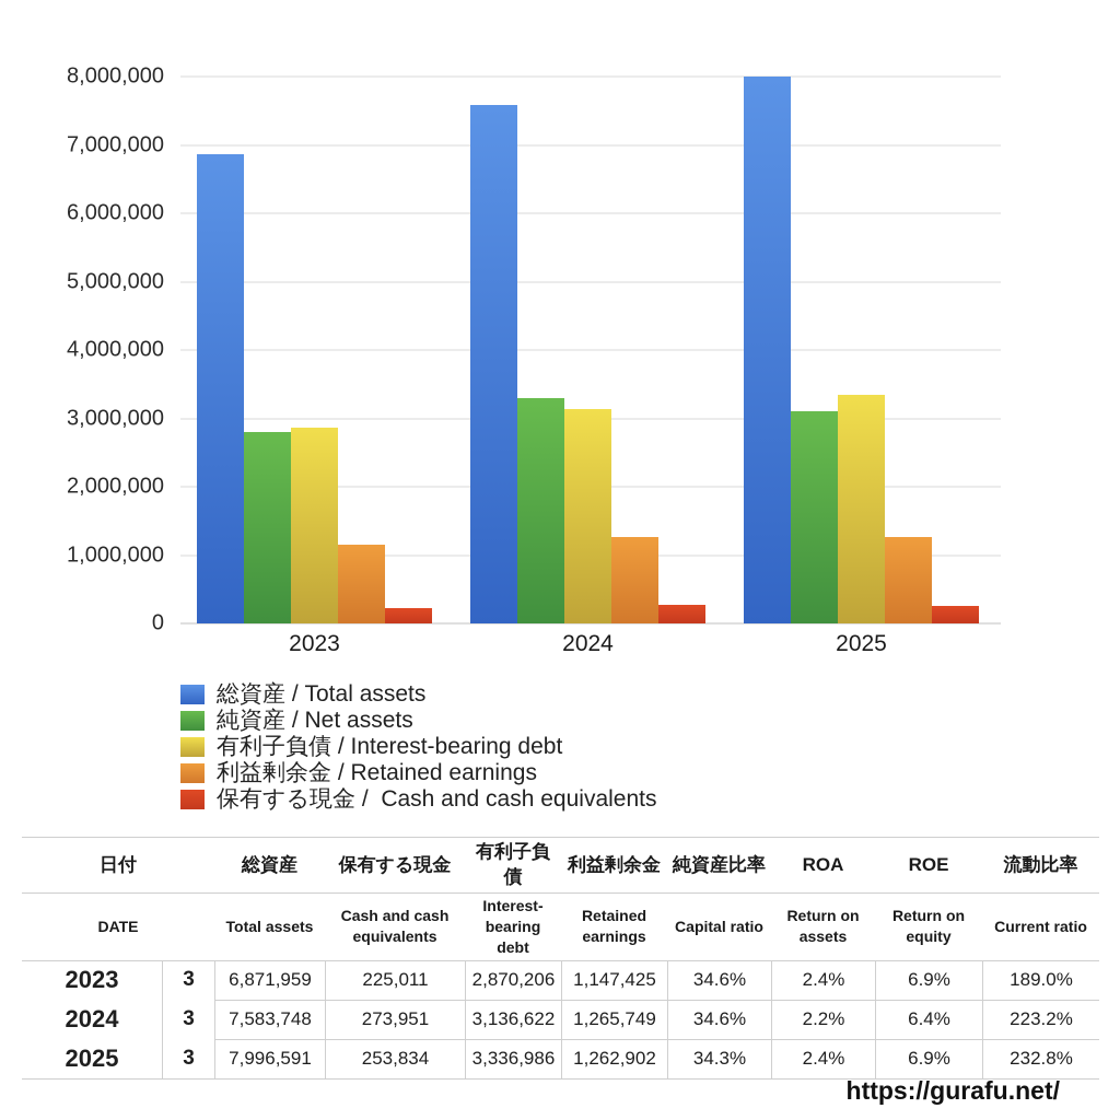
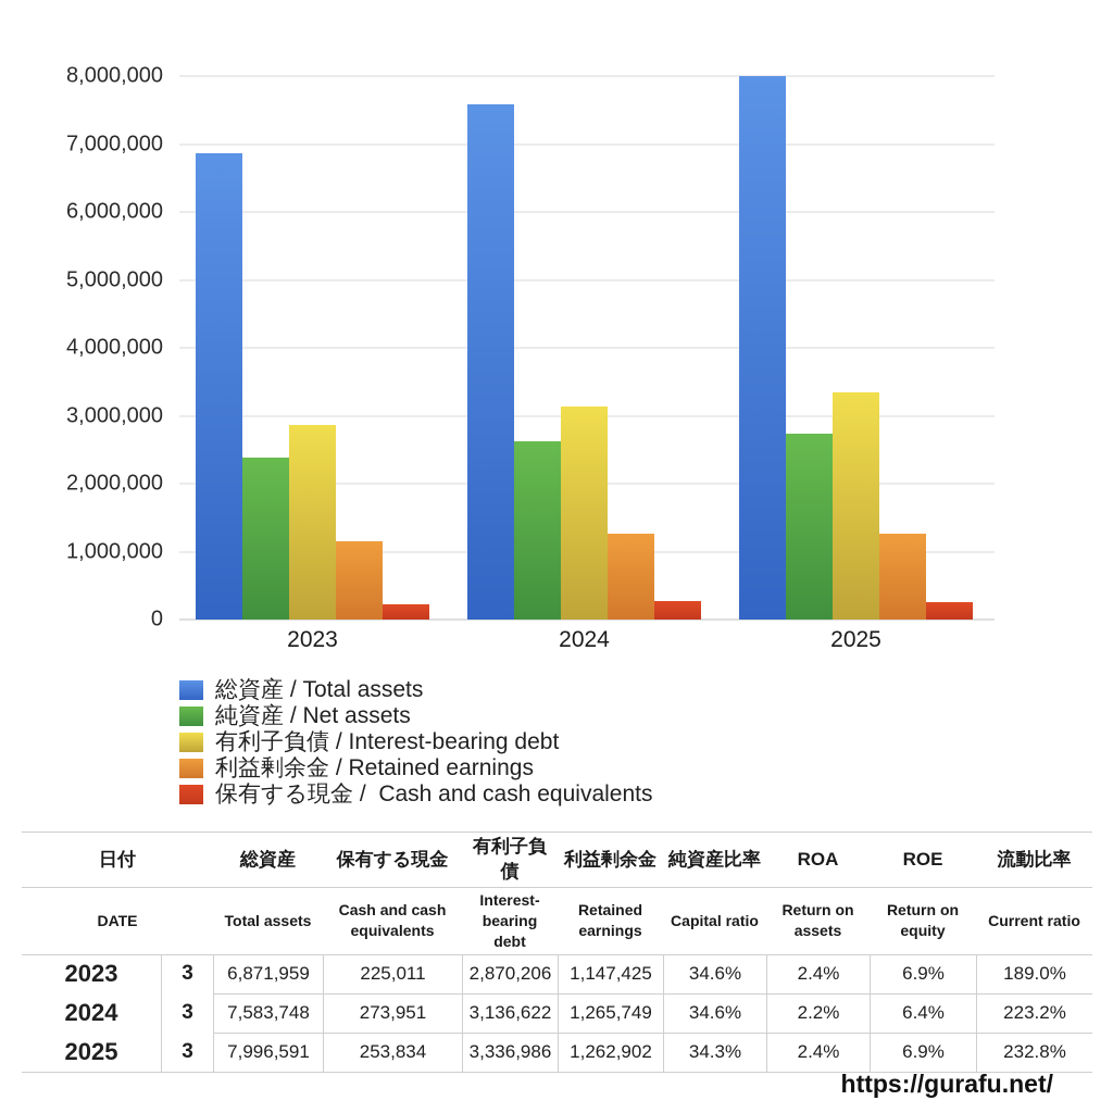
純資産 / Net assets/2023: 2800000 -> 2400000
純資産 / Net assets/2024: 3300000 -> 2600000
純資産 / Net assets/2025: 3100000 -> 2700000
